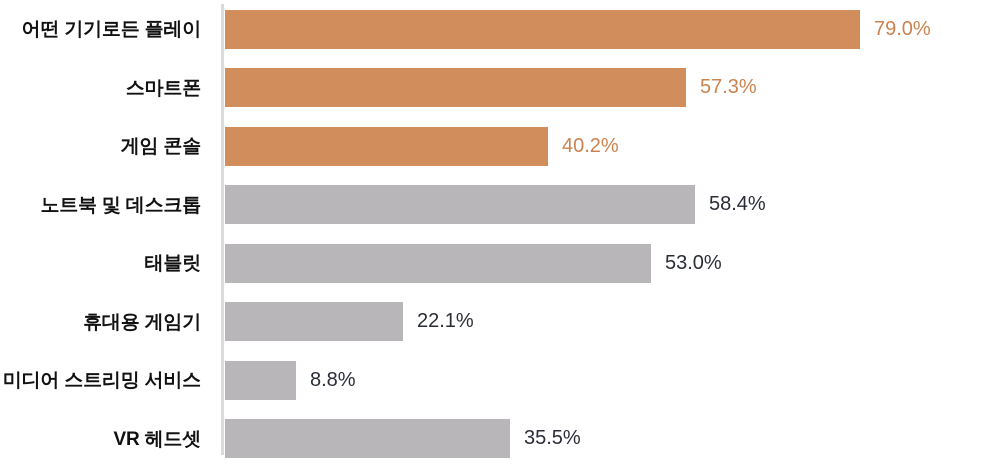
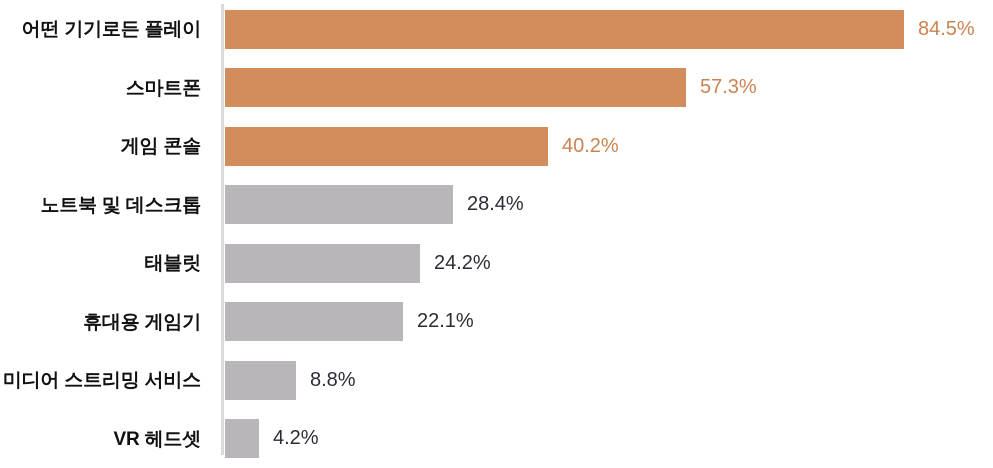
어떤 기기로든 플레이: 79.0% -> 84.5%
노트북 및 데스크톱: 58.4% -> 28.4%
태블릿: 53.0% -> 24.2%
VR 헤드셋: 35.5% -> 4.2%
